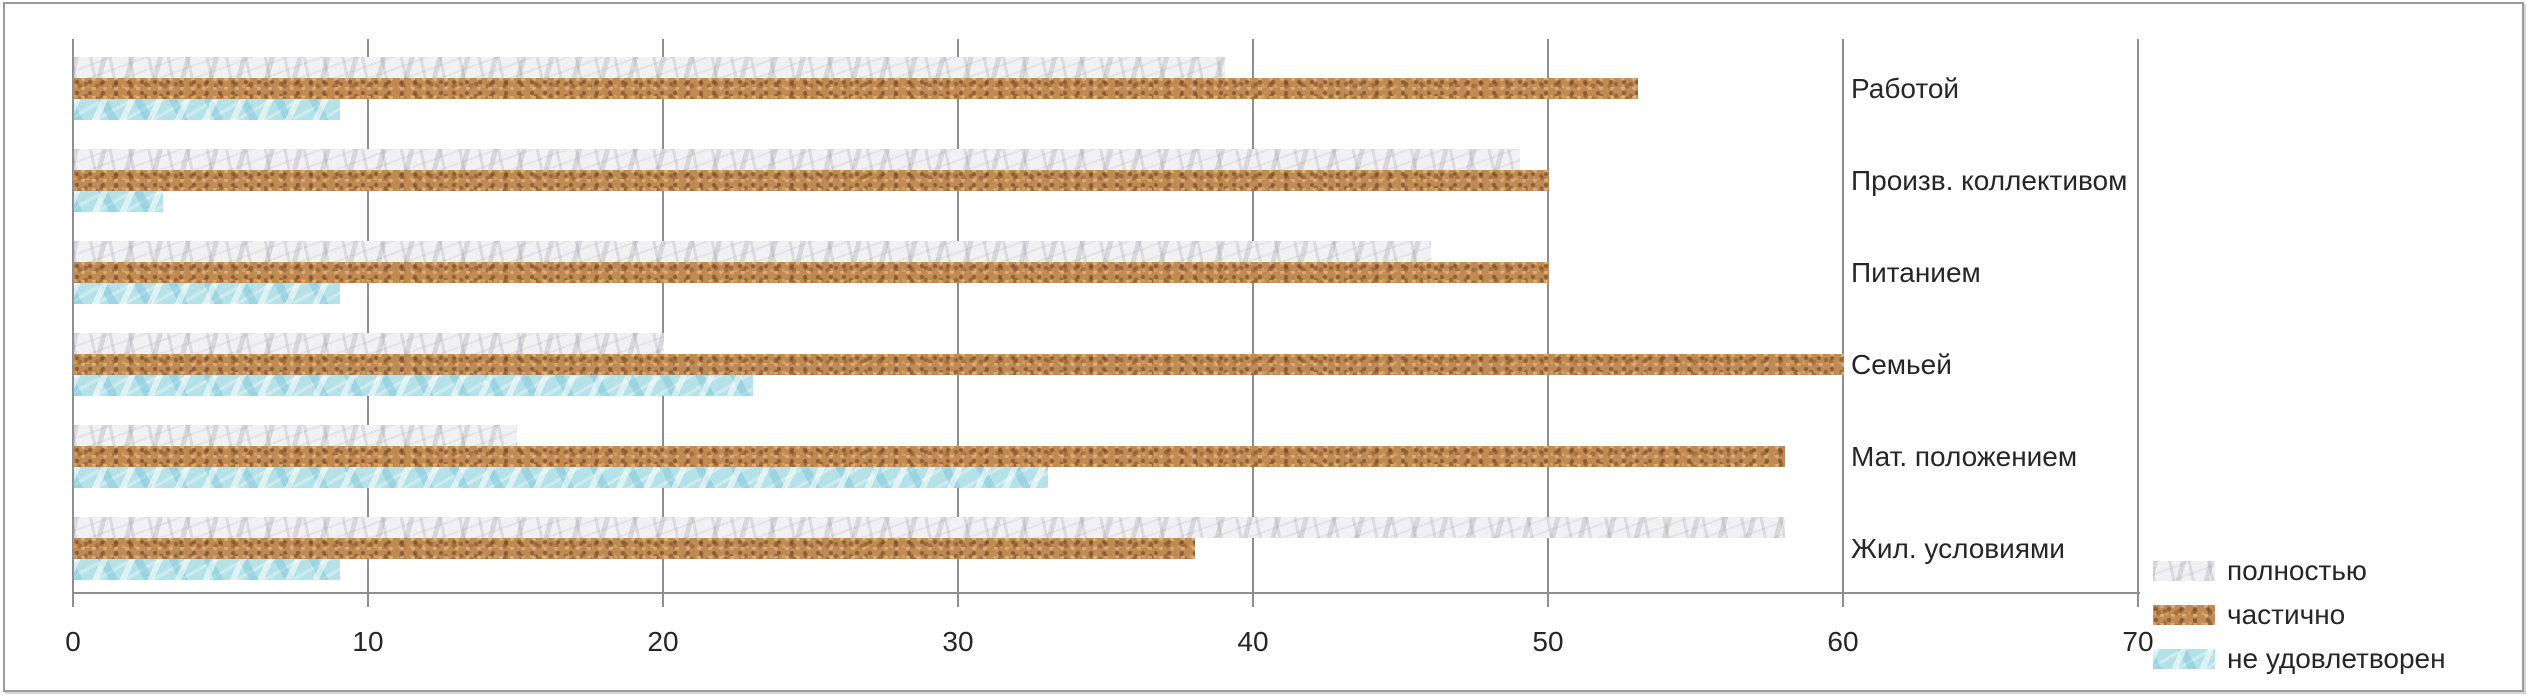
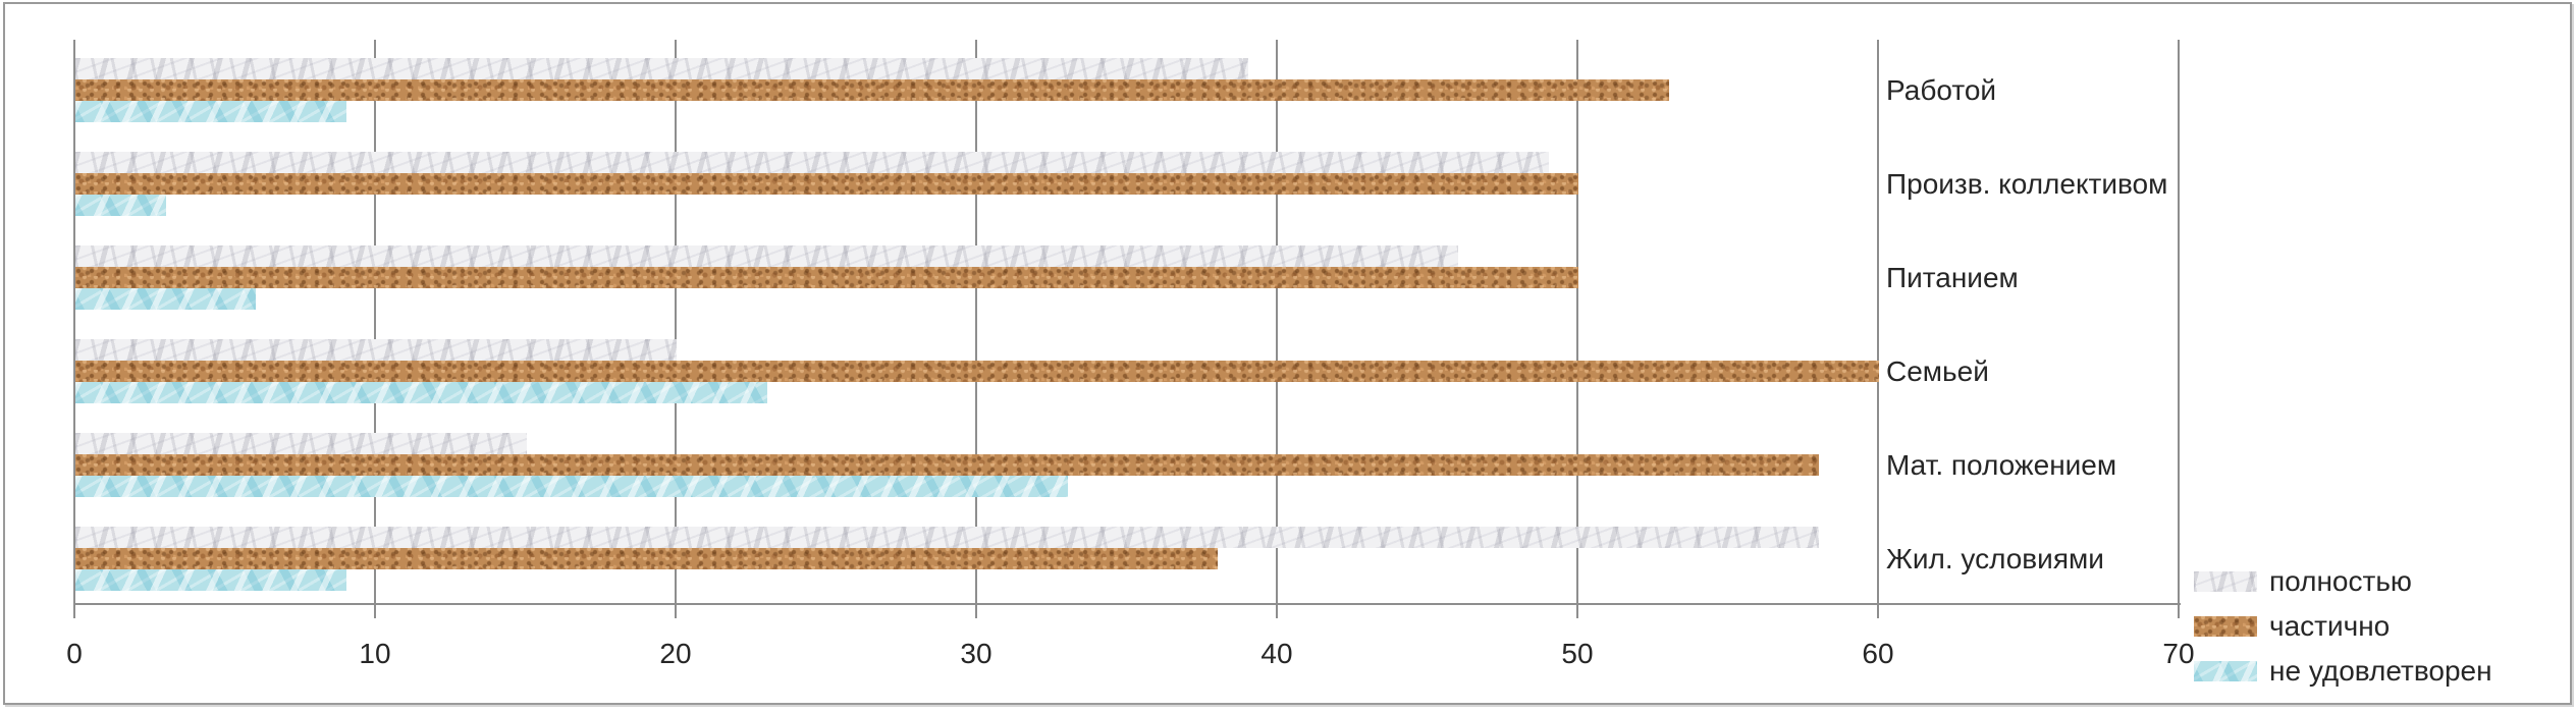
не удовлетворен/Питанием: 9 -> 6
